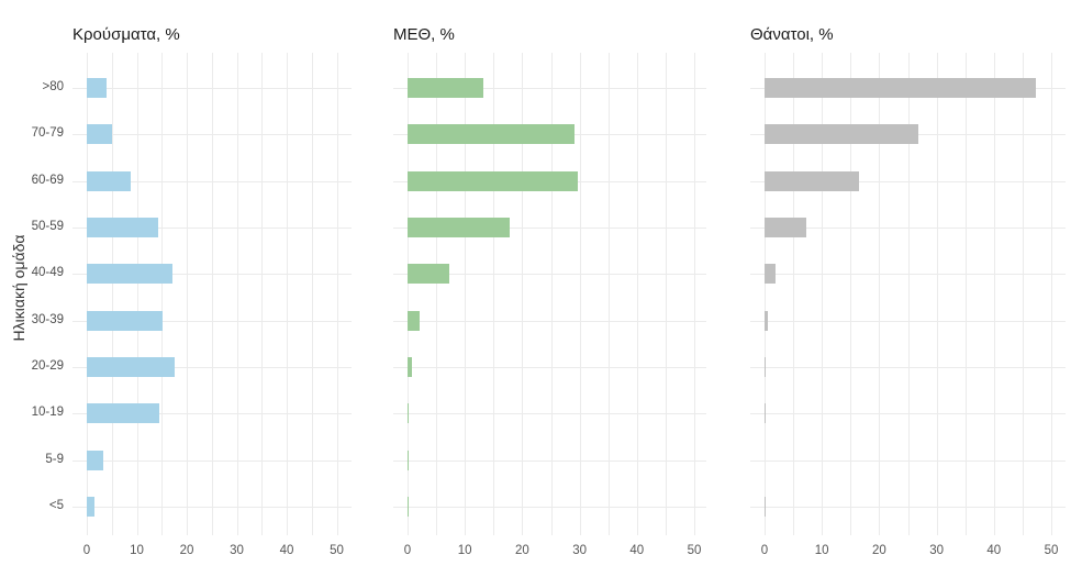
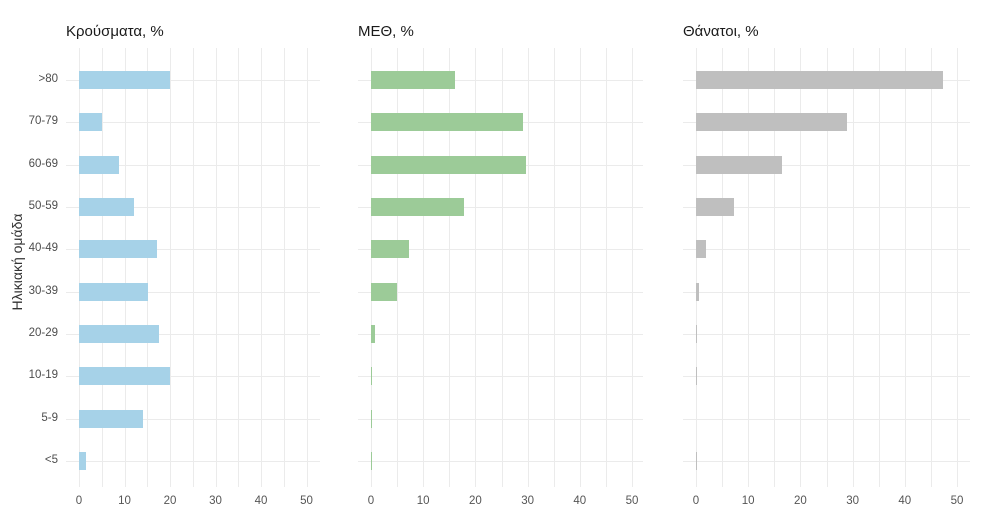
Κρούσματα, %/>80: 4 -> 20
ΜΕΘ, %/>80: 13 -> 16
Θάνατοι, %/70-79: 27 -> 29
Κρούσματα, %/50-59: 14 -> 12
ΜΕΘ, %/30-39: 2 -> 5
Κρούσματα, %/10-19: 15 -> 20
Κρούσματα, %/5-9: 3 -> 14
